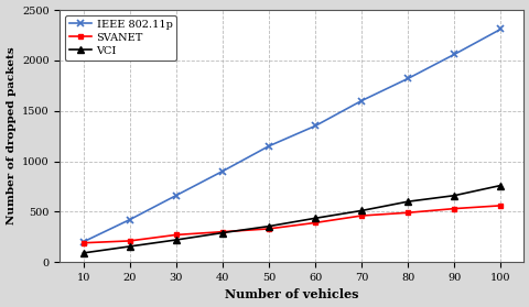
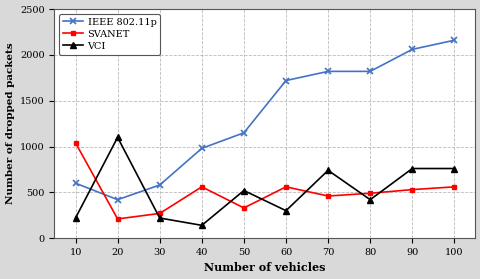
IEEE 802.11p/10: 200 -> 600
SVANET/10: 190 -> 1040
VCI/10: 90 -> 220
VCI/20: 160 -> 1100
IEEE 802.11p/30: 660 -> 580
IEEE 802.11p/40: 900 -> 980
SVANET/40: 300 -> 560
VCI/40: 290 -> 140
VCI/50: 360 -> 520
IEEE 802.11p/60: 1350 -> 1720
SVANET/60: 390 -> 560
VCI/60: 440 -> 300
IEEE 802.11p/70: 1600 -> 1820
VCI/70: 510 -> 740
VCI/80: 600 -> 420
VCI/90: 660 -> 760
IEEE 802.11p/100: 2310 -> 2160
